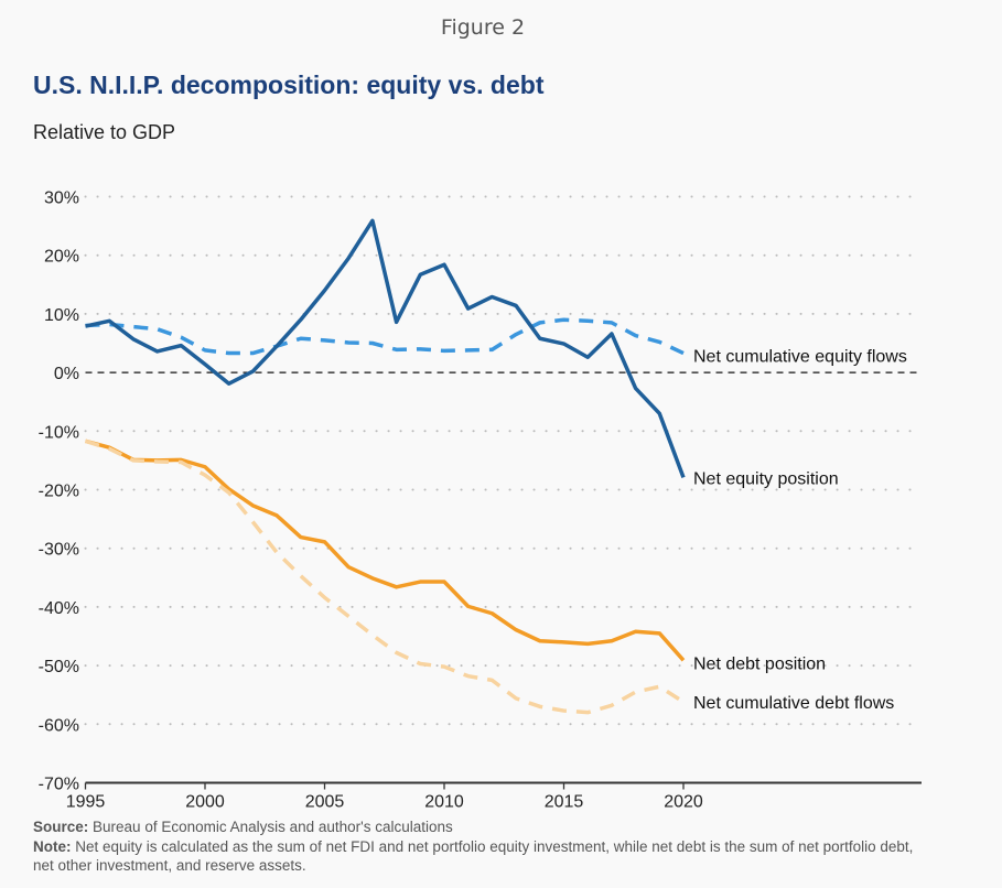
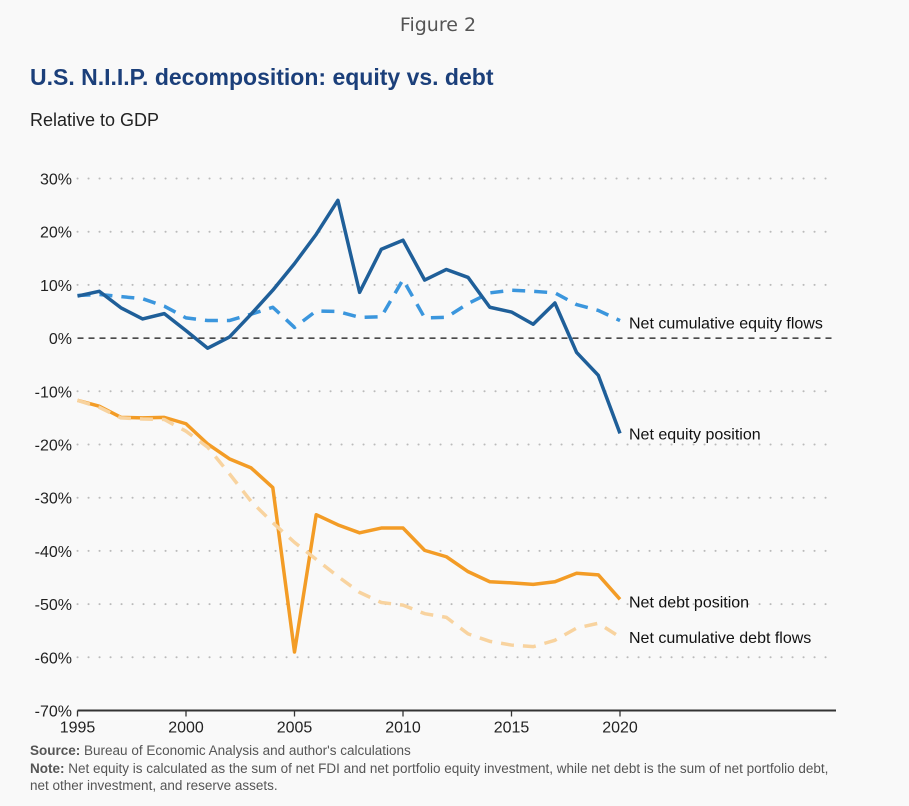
Net cumulative equity flows/2005: 6% -> 2%
Net debt position/2005: -29% -> -59%
Net cumulative equity flows/2010: 4% -> 11%
